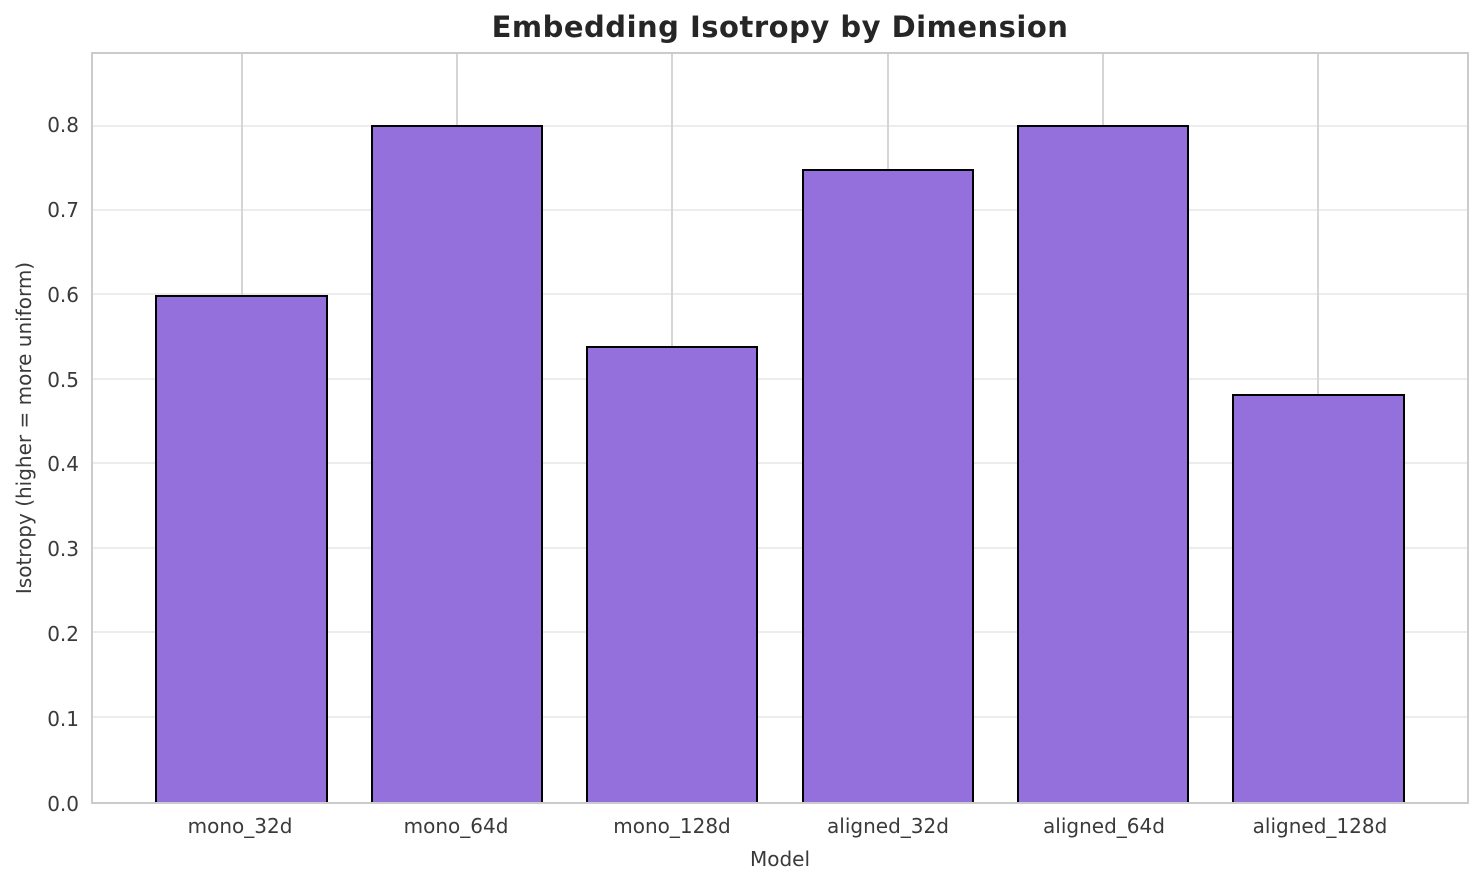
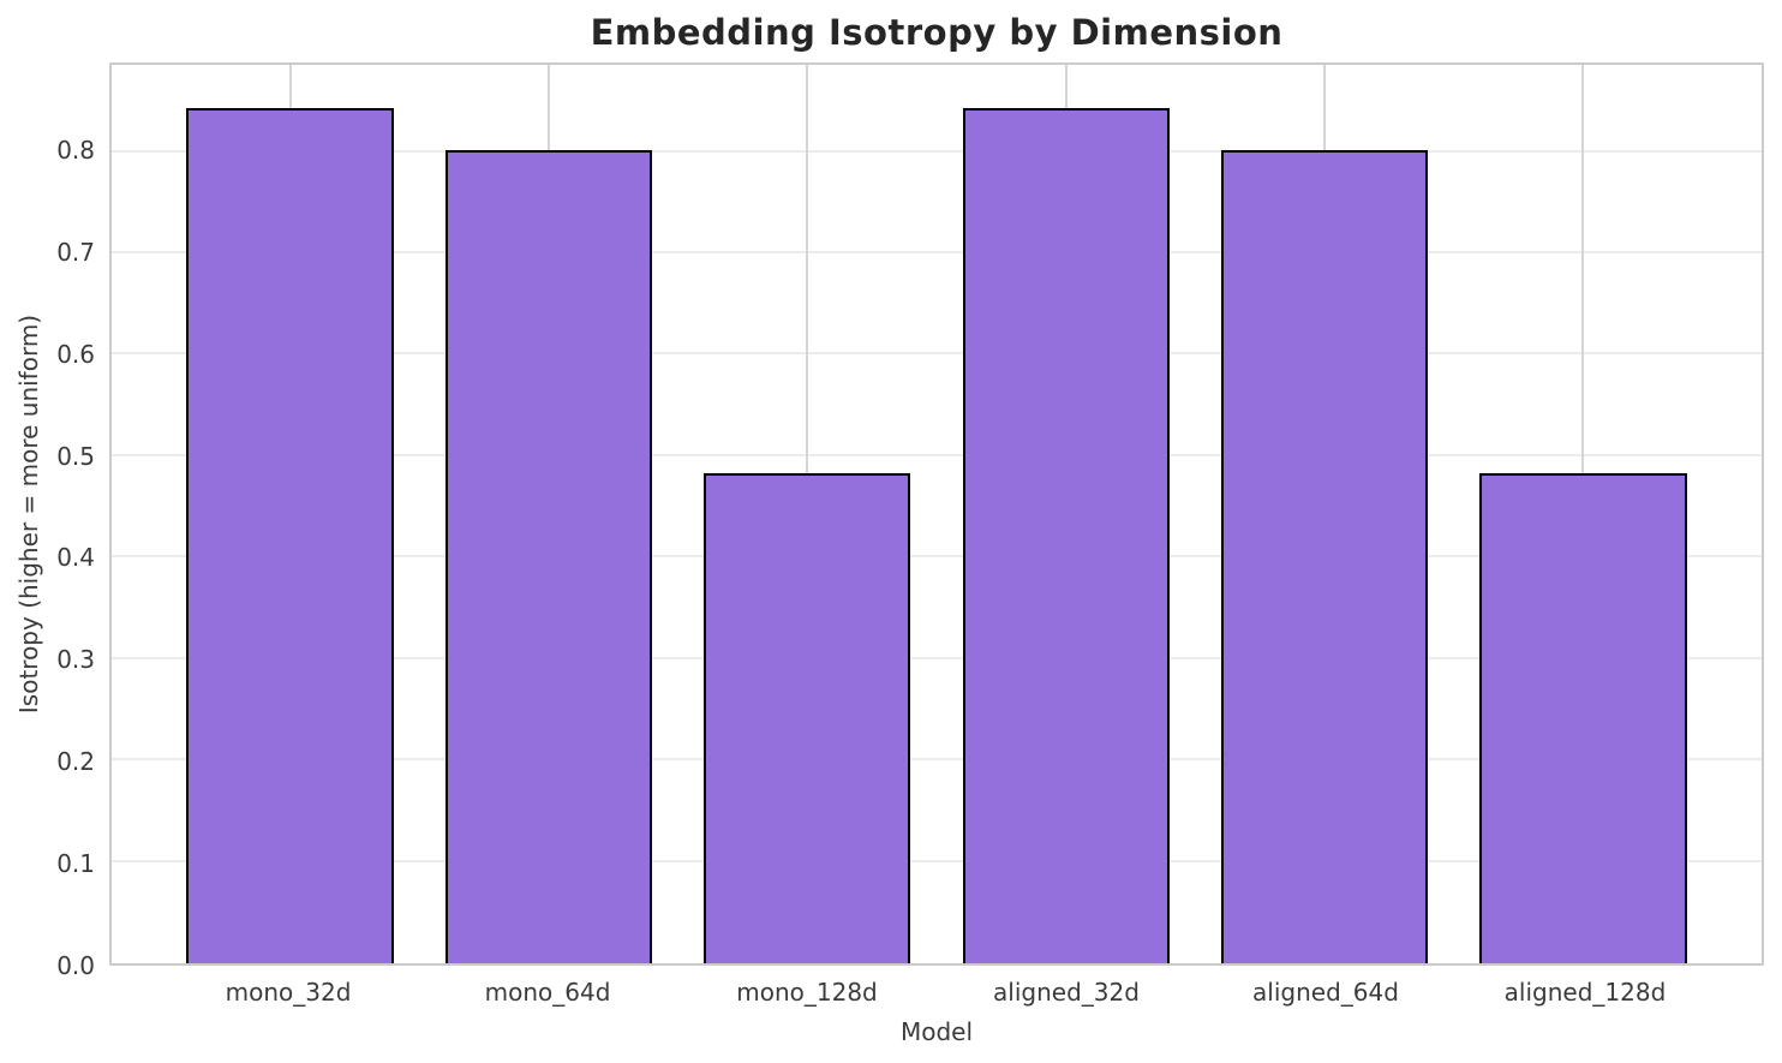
mono_32d: 0.60 -> 0.84
mono_128d: 0.54 -> 0.48
aligned_32d: 0.75 -> 0.84
